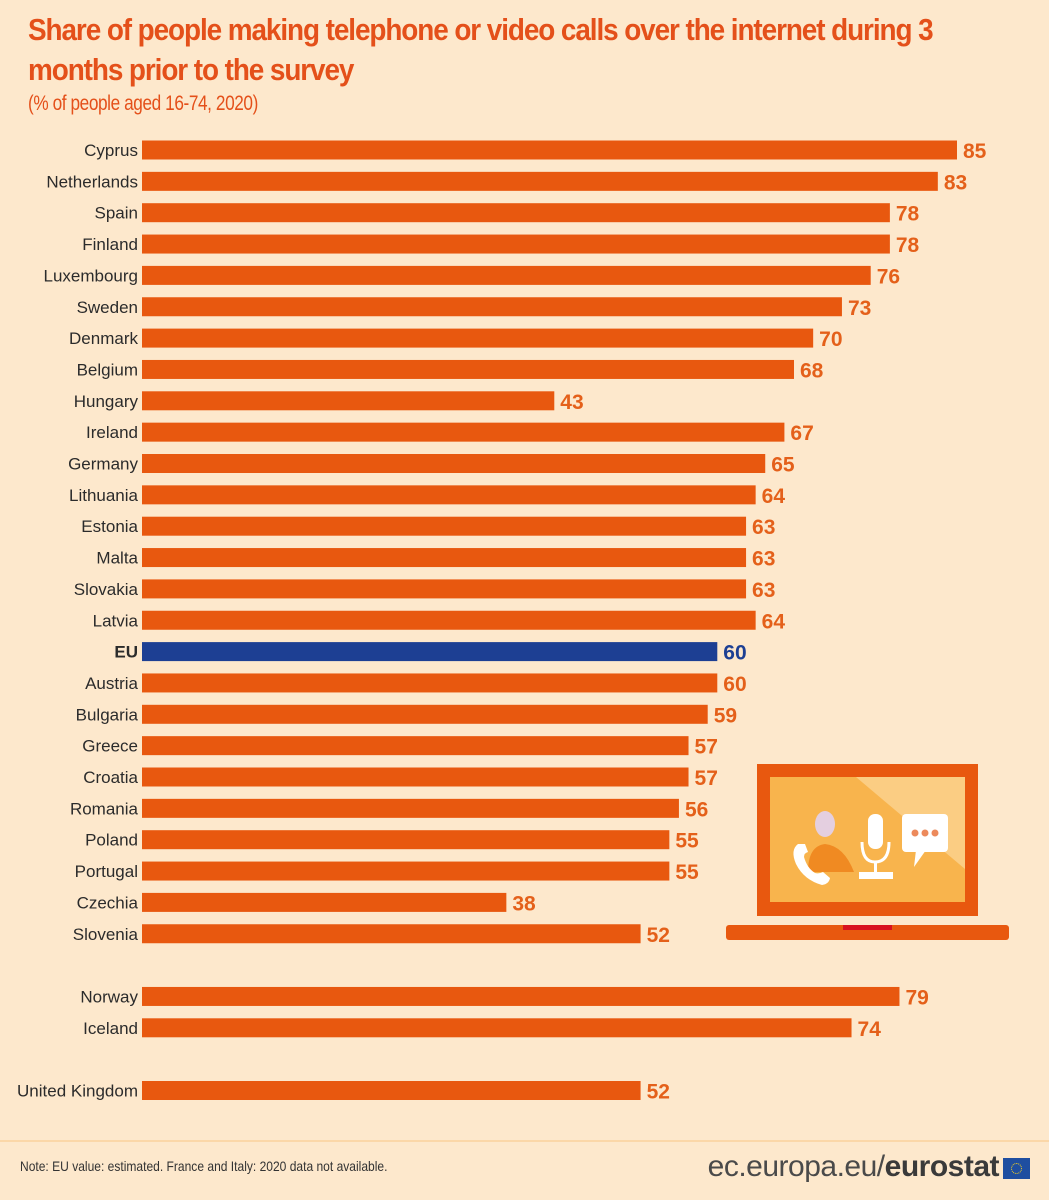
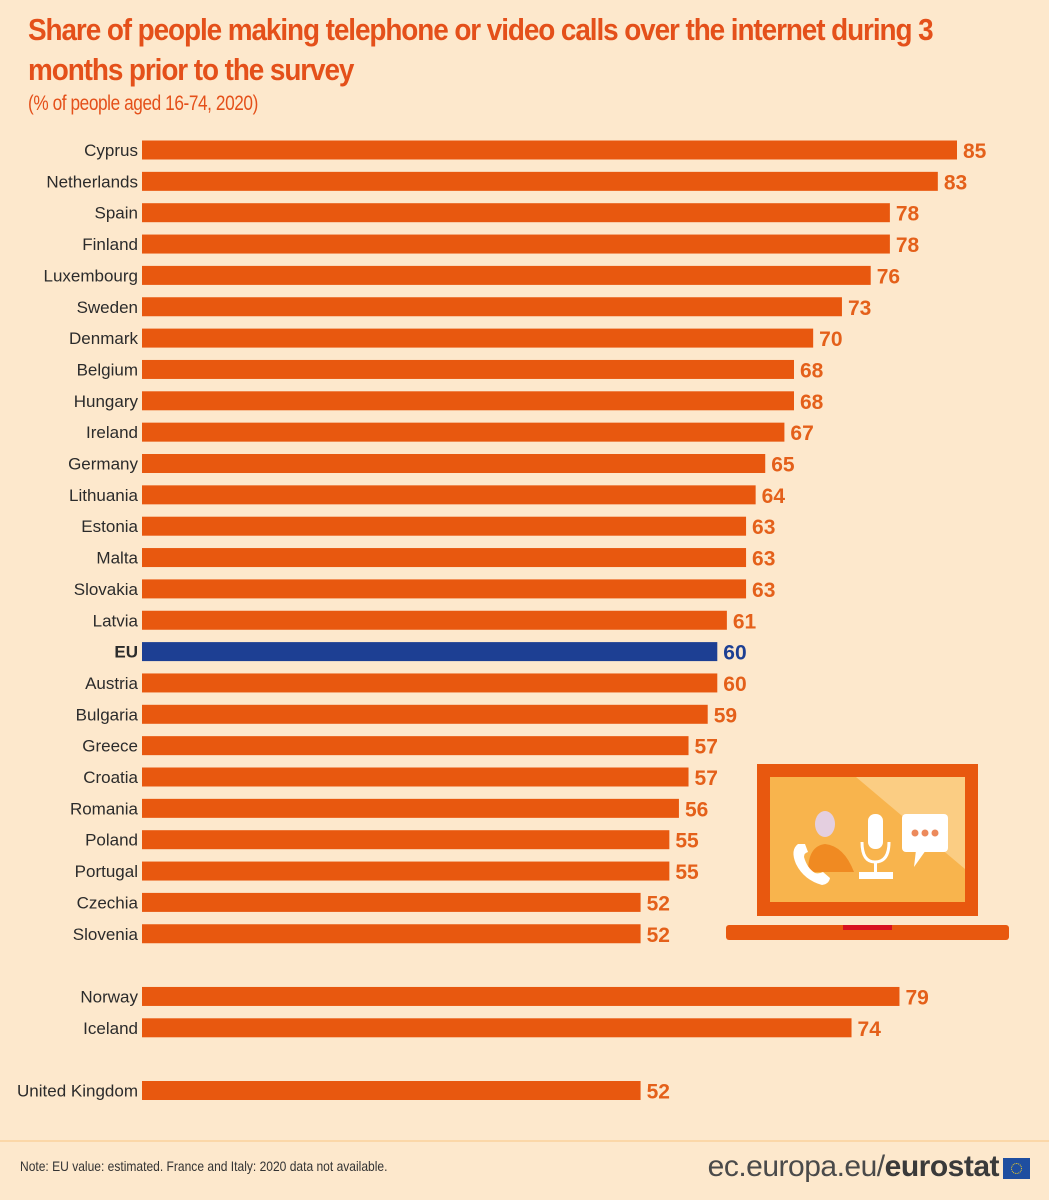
Hungary: 43 -> 68
Latvia: 64 -> 61
Czechia: 38 -> 52
